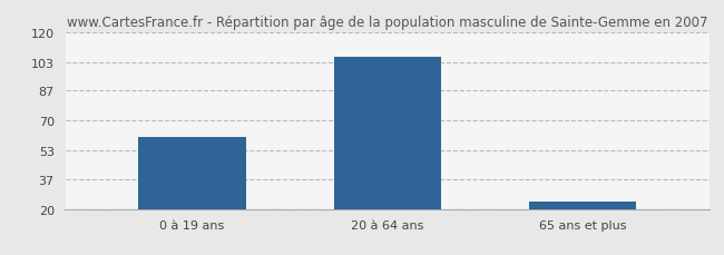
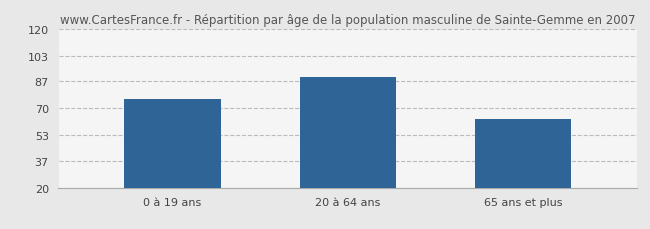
0 à 19 ans: 61 -> 76
20 à 64 ans: 106 -> 90
65 ans et plus: 24 -> 63
